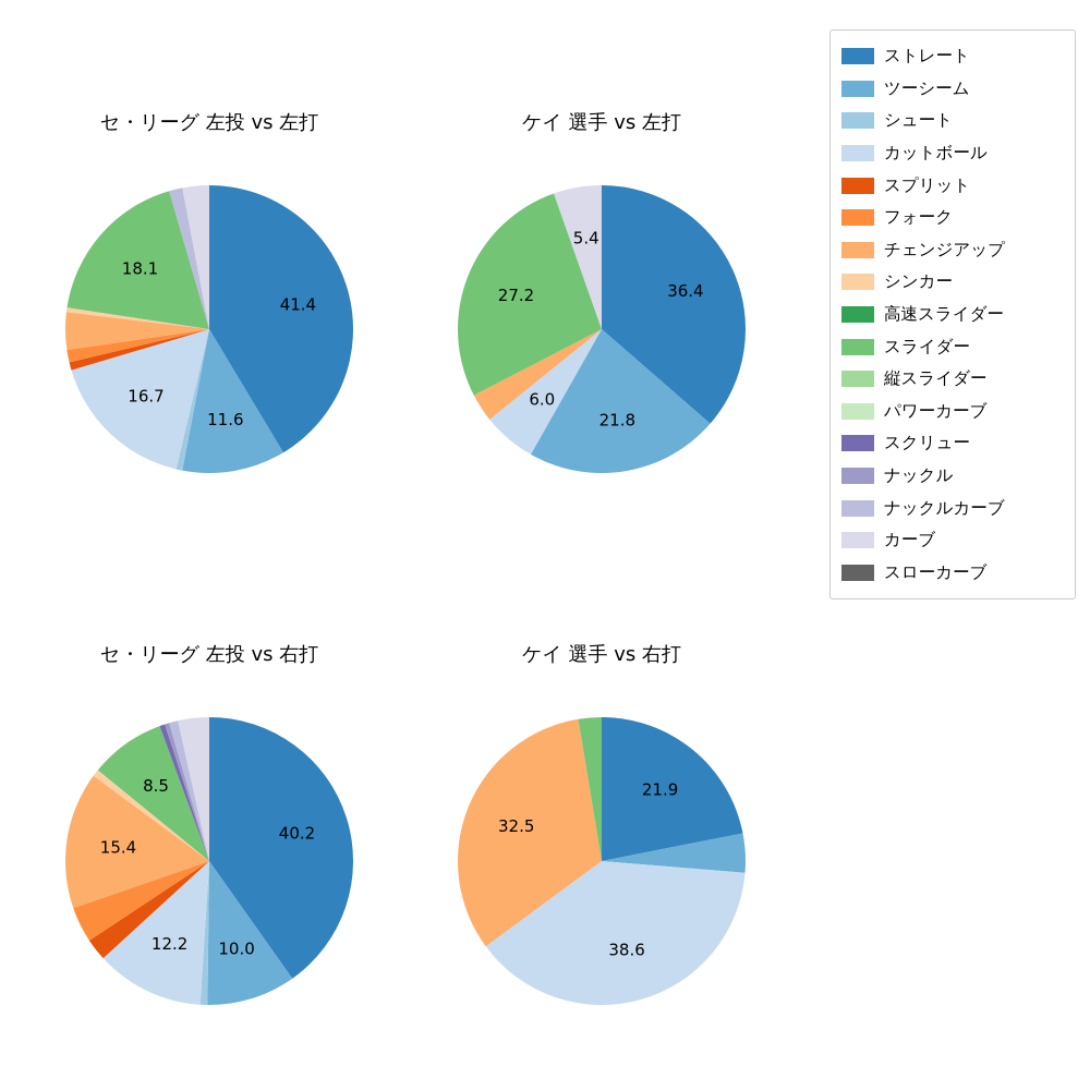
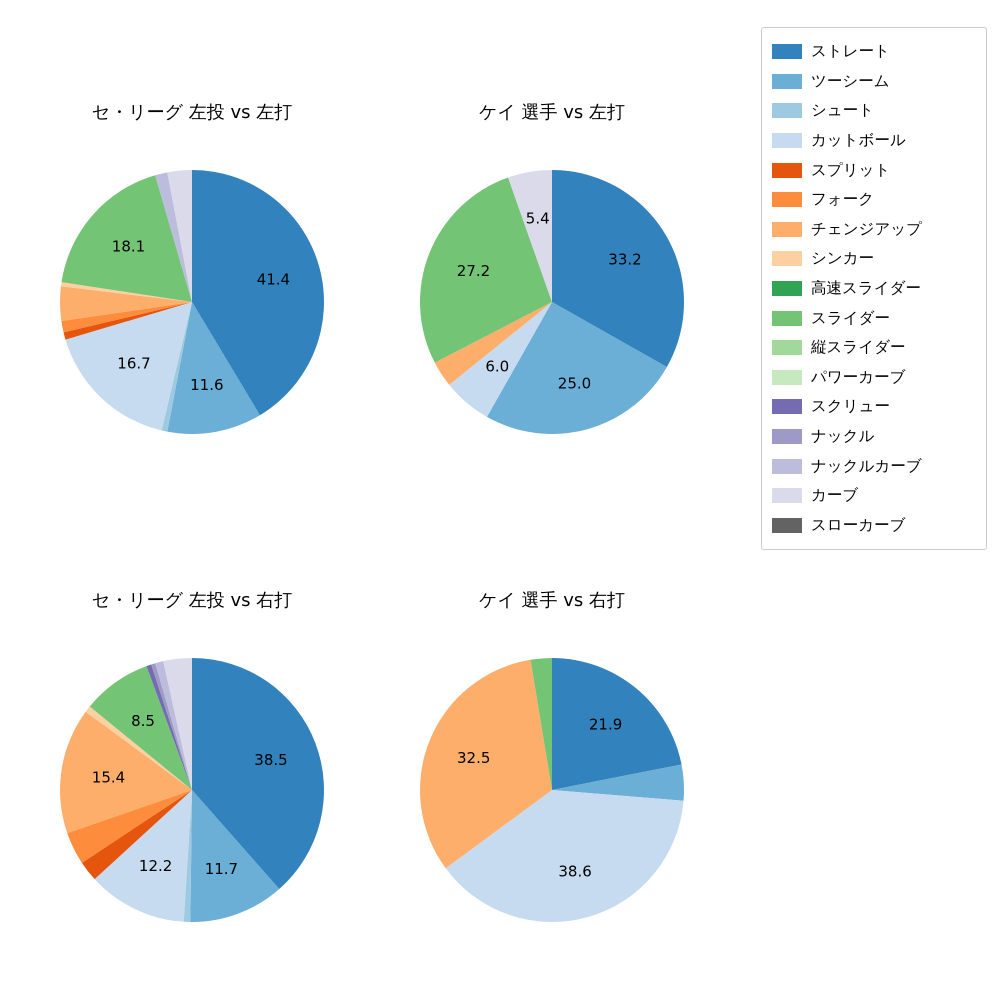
ケイ 選手 vs 左打/ストレート: 36.4 -> 33.2
ケイ 選手 vs 左打/ツーシーム: 21.8 -> 25.0
セ・リーグ 左投 vs 右打/ストレート: 40.2 -> 38.5
セ・リーグ 左投 vs 右打/ツーシーム: 10.0 -> 11.7
